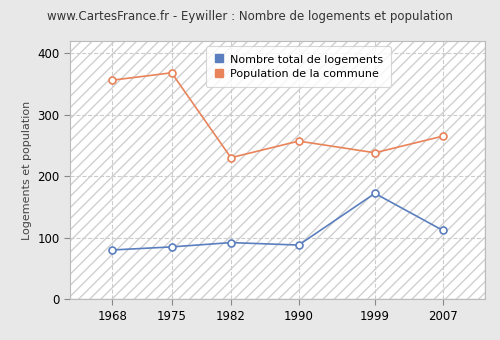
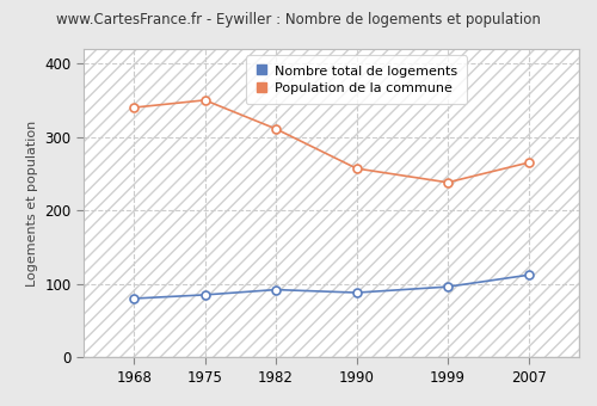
Population de la commune/1968: 356 -> 340
Population de la commune/1975: 368 -> 350
Population de la commune/1982: 230 -> 311
Nombre total de logements/1999: 172 -> 96
